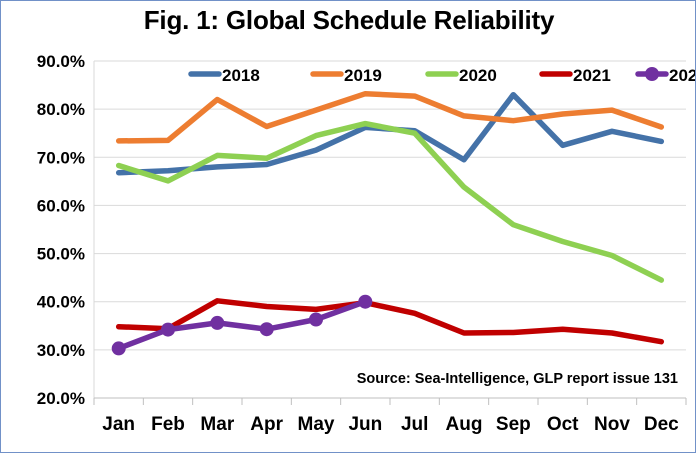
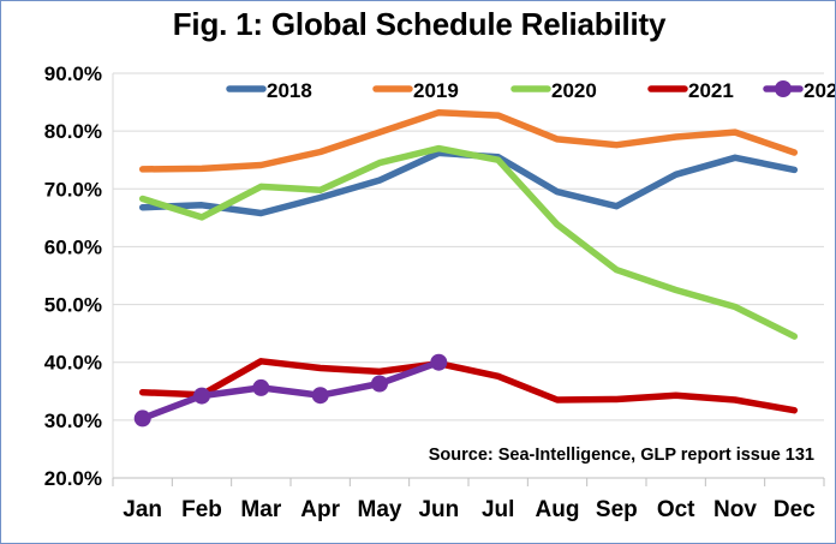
2018/Mar: 68% -> 66%
2019/Mar: 82% -> 74%
2018/Sep: 83% -> 67%
